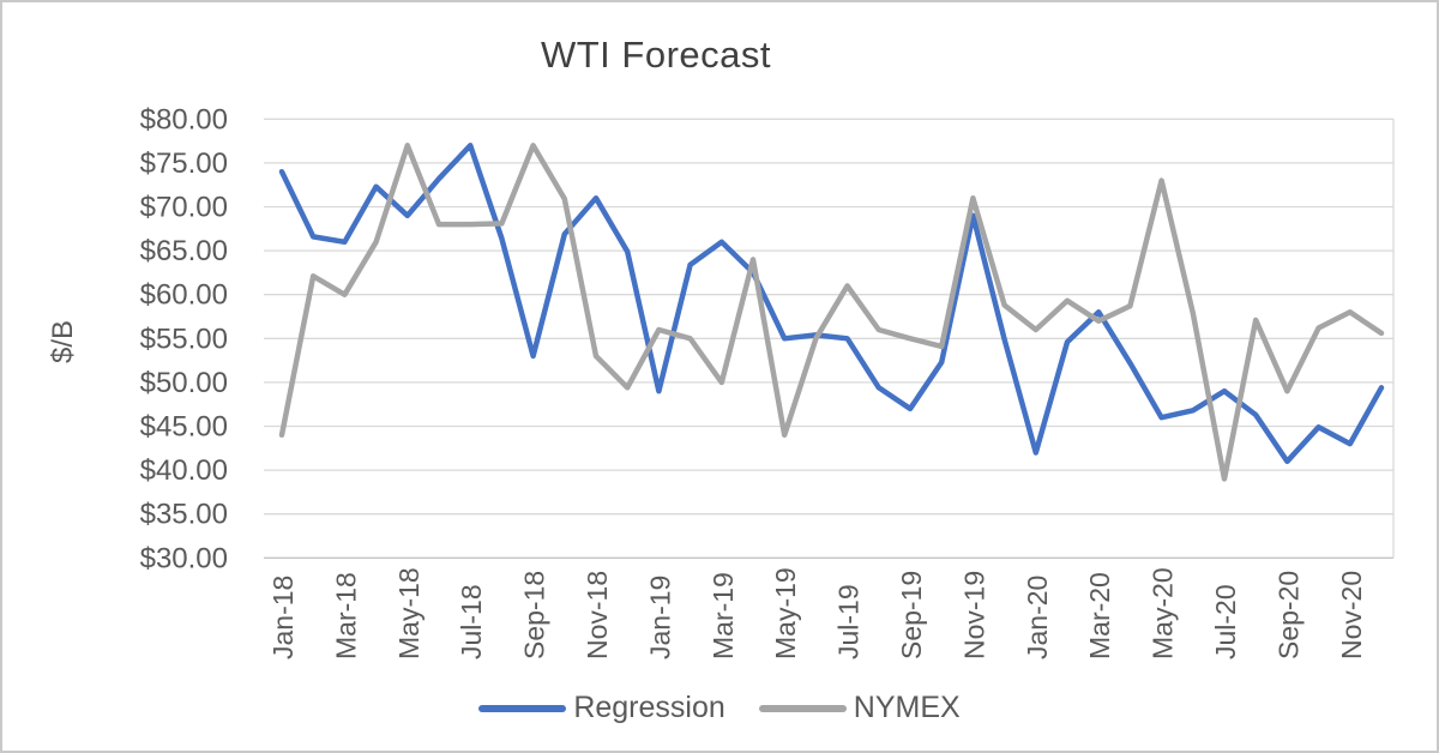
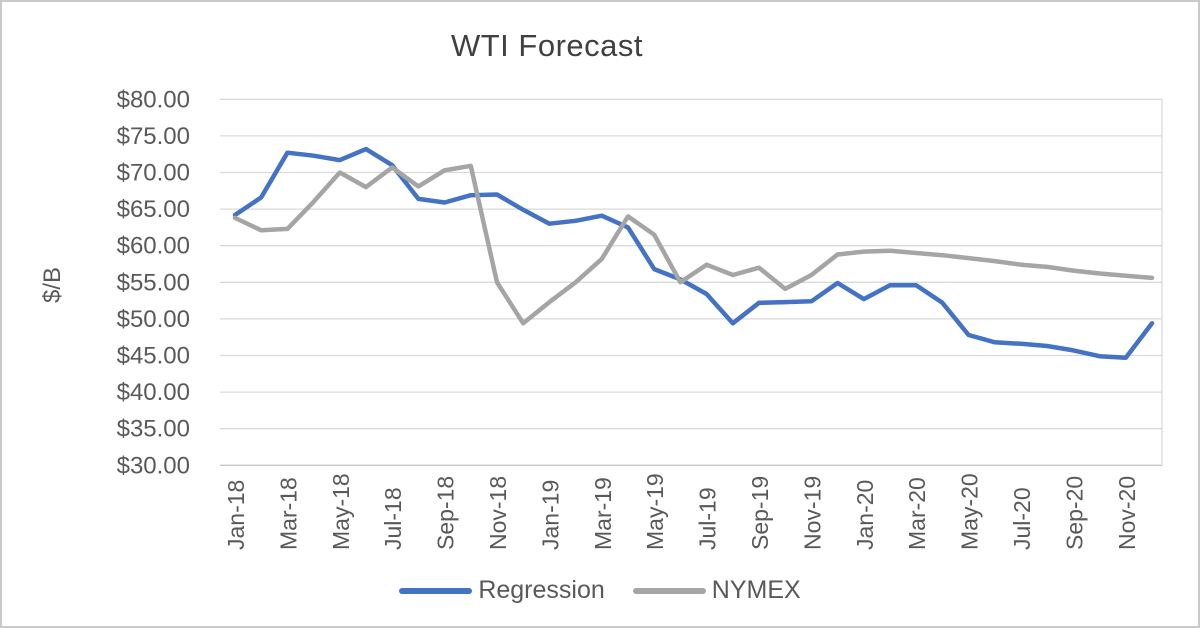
Regression/Jan-18: $74 -> $64
NYMEX/Jan-18: $44 -> $64
Regression/Mar-18: $66 -> $73
NYMEX/Mar-18: $60 -> $62
Regression/May-18: $69 -> $72
NYMEX/May-18: $77 -> $70
Regression/Jul-18: $77 -> $71
NYMEX/Jul-18: $68 -> $71
Regression/Sep-18: $53 -> $66
NYMEX/Sep-18: $77 -> $70
Regression/Nov-18: $71 -> $67
NYMEX/Nov-18: $53 -> $55
Regression/Jan-19: $49 -> $63
NYMEX/Jan-19: $56 -> $52
Regression/Mar-19: $66 -> $64
NYMEX/Mar-19: $50 -> $58
Regression/May-19: $55 -> $57
NYMEX/May-19: $44 -> $62
Regression/Jul-19: $55 -> $53
NYMEX/Jul-19: $61 -> $57
Regression/Sep-19: $47 -> $52
NYMEX/Sep-19: $55 -> $57
Regression/Nov-19: $69 -> $52
NYMEX/Nov-19: $71 -> $56
Regression/Jan-20: $42 -> $53
NYMEX/Jan-20: $56 -> $59
Regression/Mar-20: $58 -> $55
NYMEX/Mar-20: $57 -> $59
Regression/May-20: $46 -> $48
NYMEX/May-20: $73 -> $58
Regression/Jul-20: $49 -> $47
NYMEX/Jul-20: $39 -> $57
Regression/Sep-20: $41 -> $46
NYMEX/Sep-20: $49 -> $57
Regression/Nov-20: $43 -> $45
NYMEX/Nov-20: $58 -> $56
